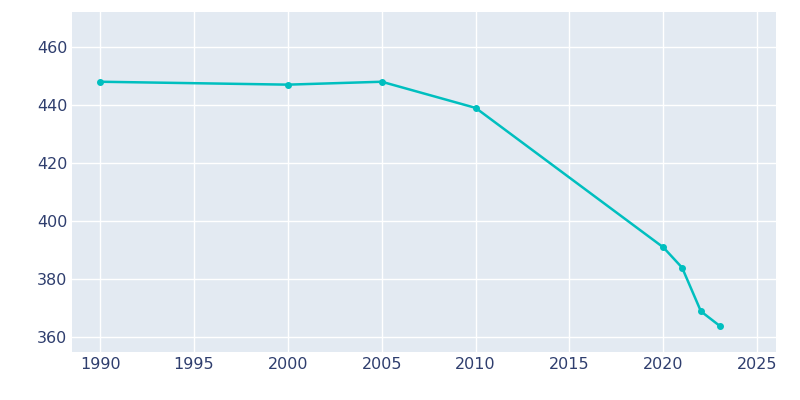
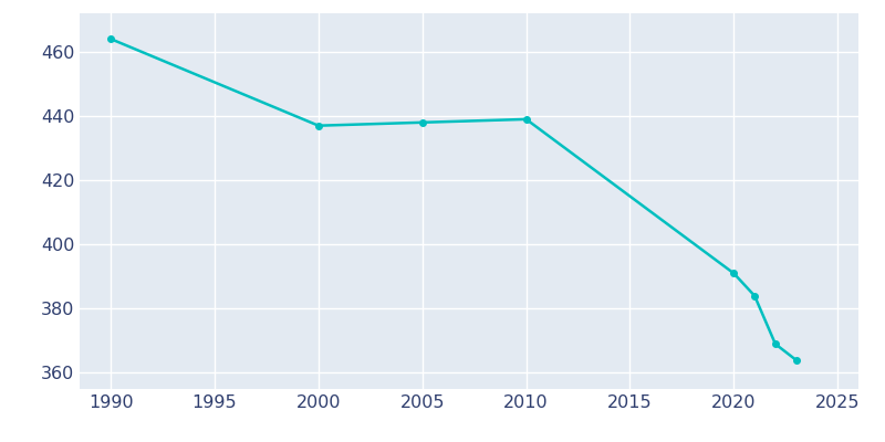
1990: 448 -> 464
2000: 447 -> 437
2005: 448 -> 438
